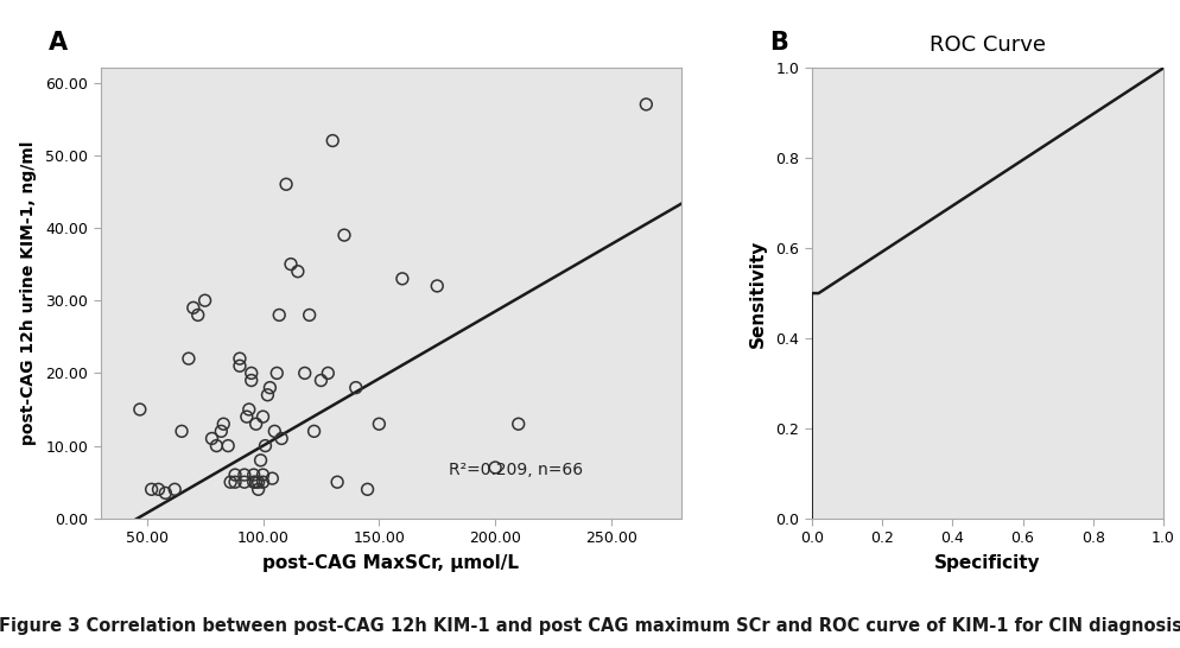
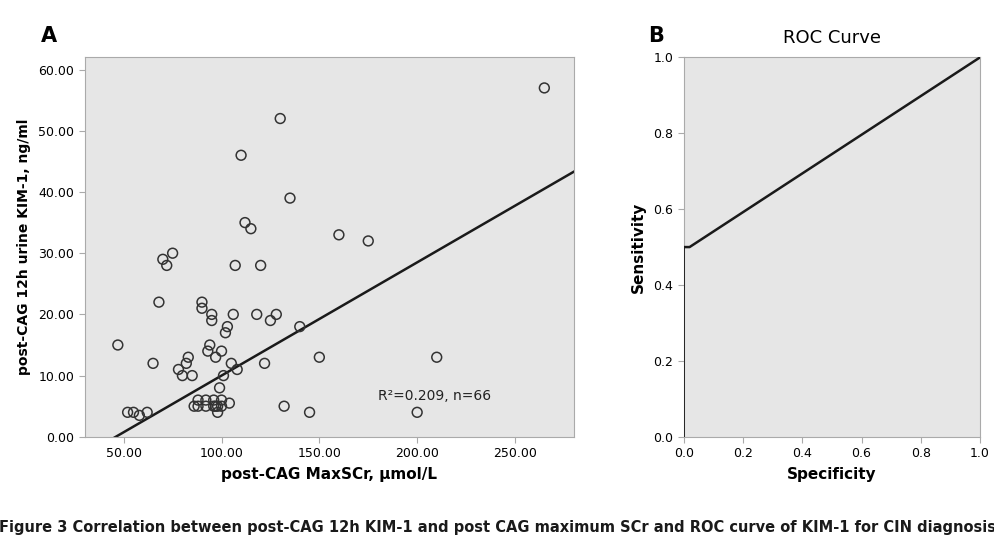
200.00: 7.0 -> 4.0
